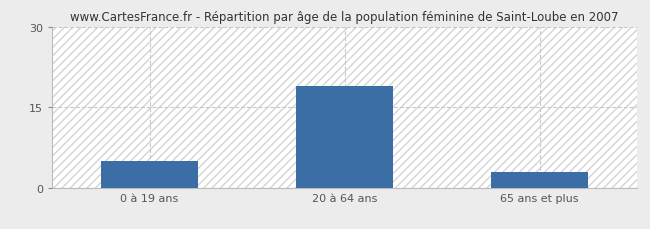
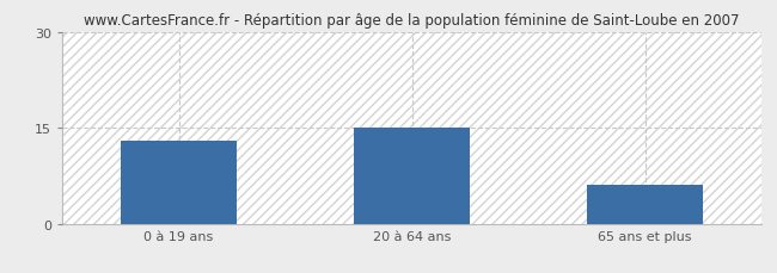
0 à 19 ans: 5 -> 13
20 à 64 ans: 19 -> 15
65 ans et plus: 3 -> 6
